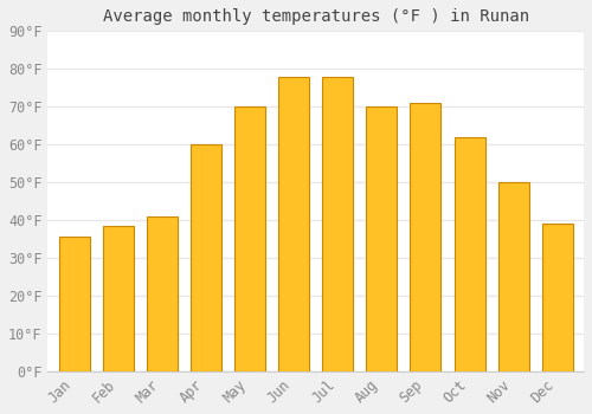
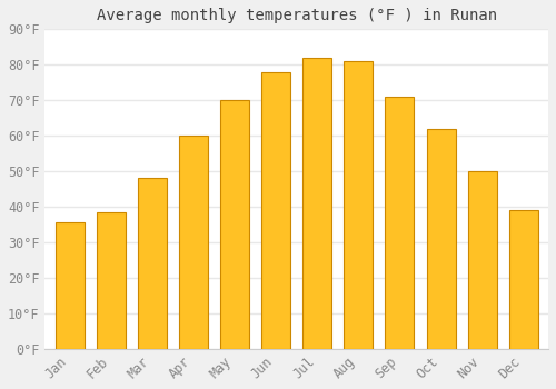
Mar: 41.0°F -> 48.0°F
Jul: 78.0°F -> 82.0°F
Aug: 70.0°F -> 81.0°F
